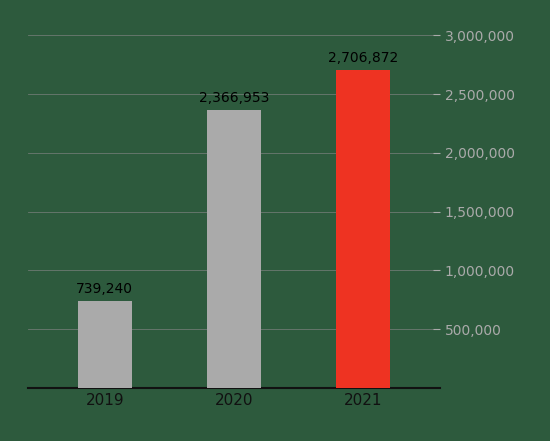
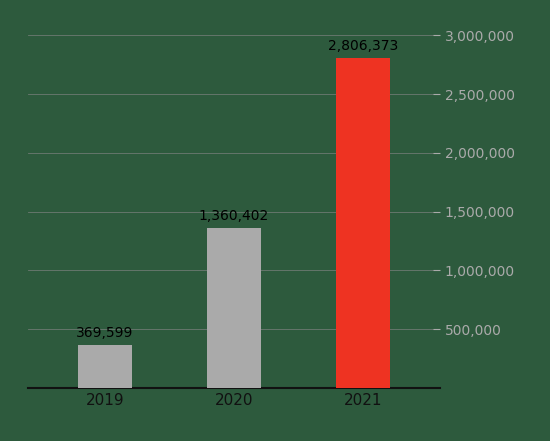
2019: 739,240 -> 369,599
2020: 2,366,953 -> 1,360,402
2021: 2,706,872 -> 2,806,373
